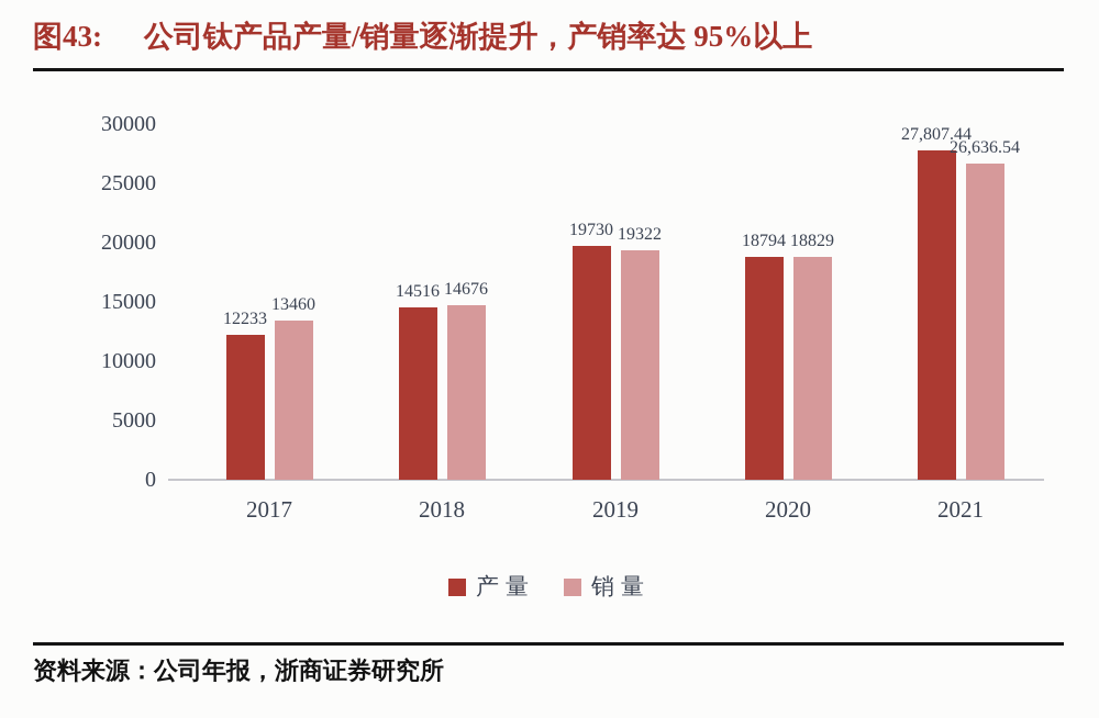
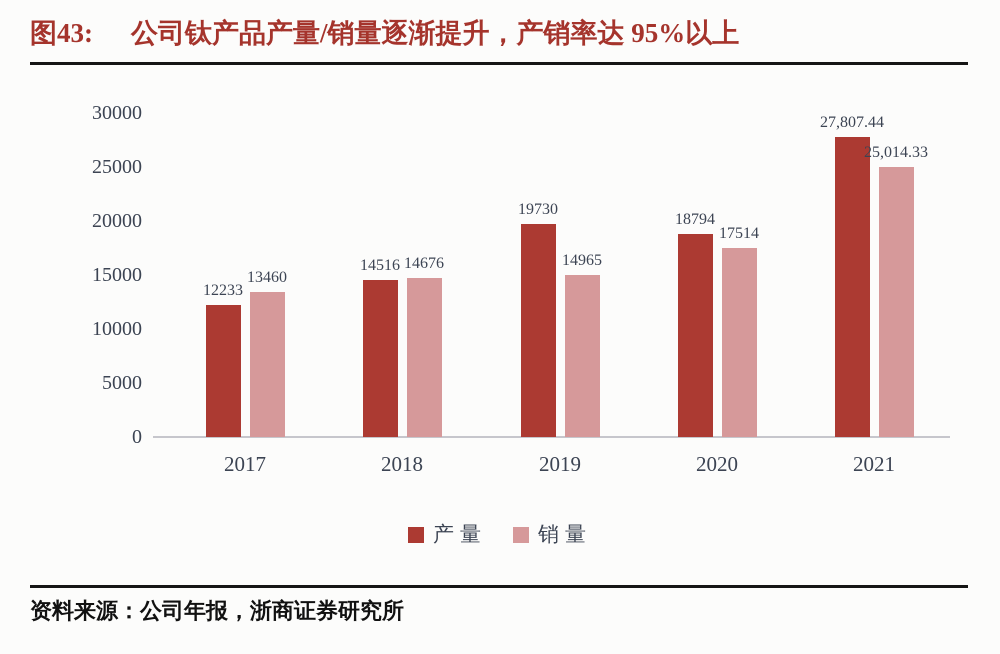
销量/2019: 19322 -> 14965
销量/2020: 18829 -> 17514
销量/2021: 26,636.54 -> 25,014.33
